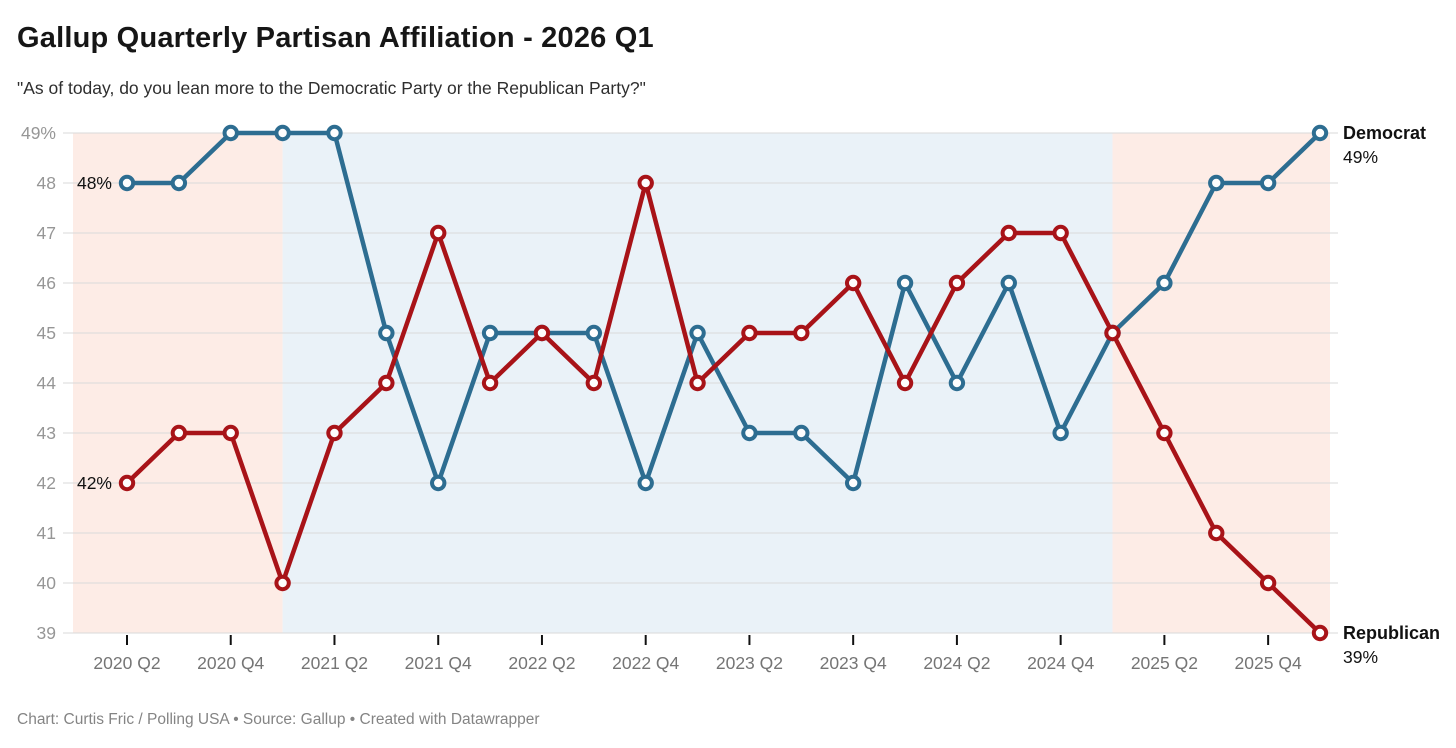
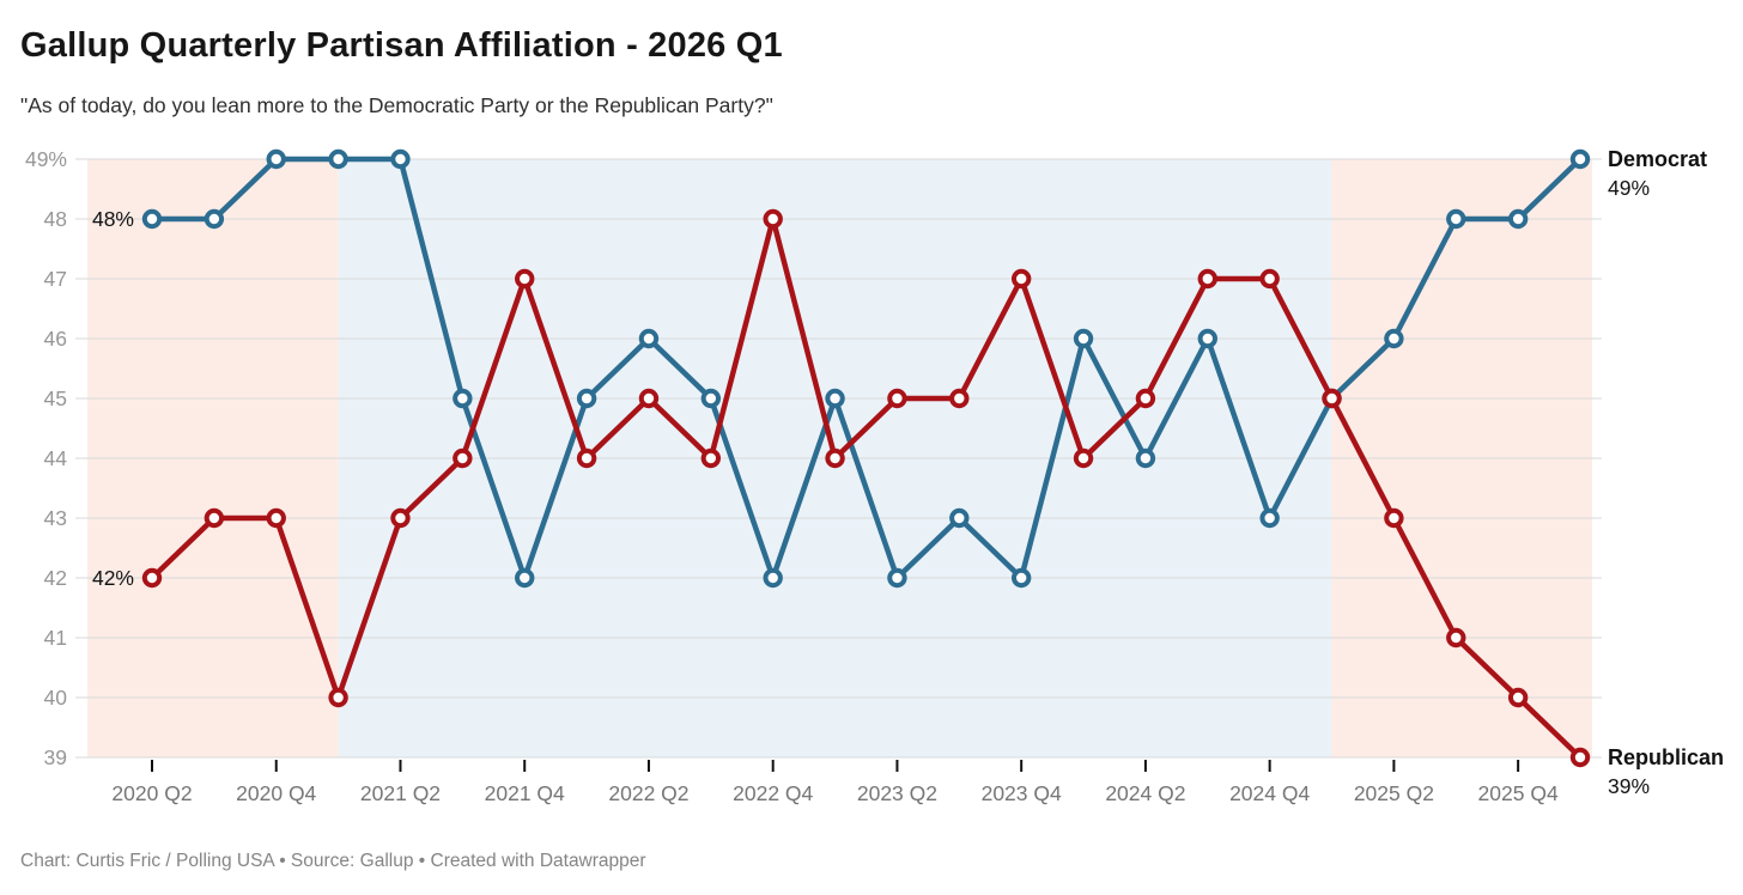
Democrat/2022 Q2: 45% -> 46%
Democrat/2023 Q2: 43% -> 42%
Republican/2023 Q4: 46% -> 47%
Republican/2024 Q2: 46% -> 45%
